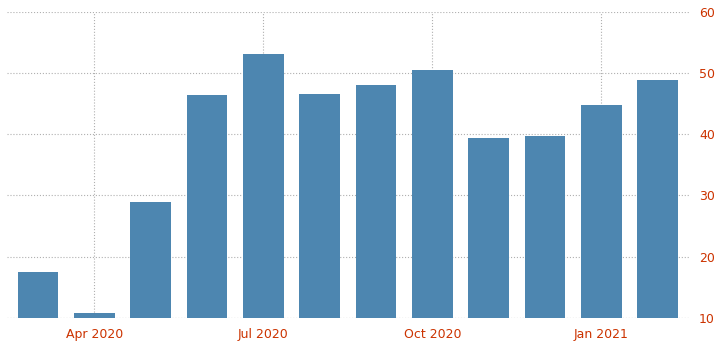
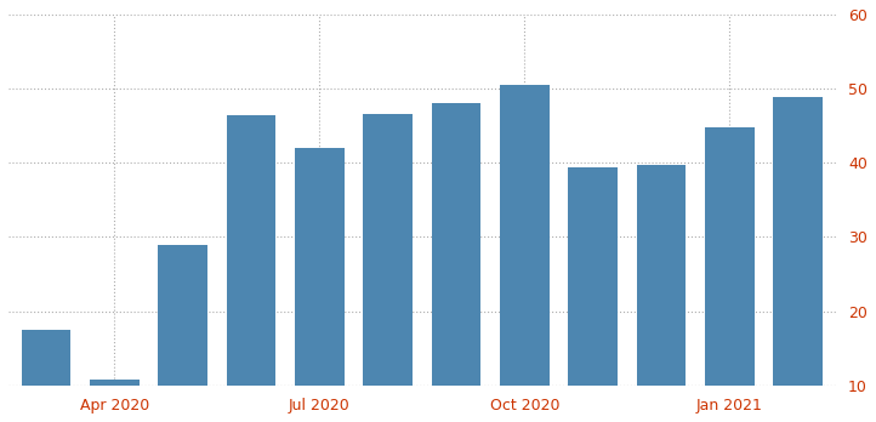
Jul 2020: 53.1 -> 42.0
